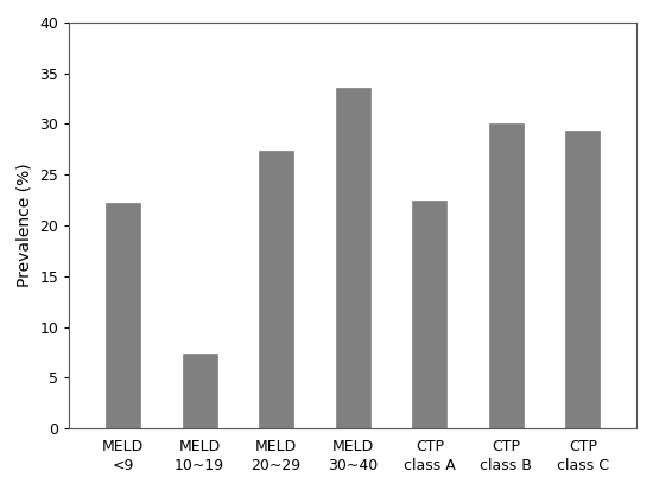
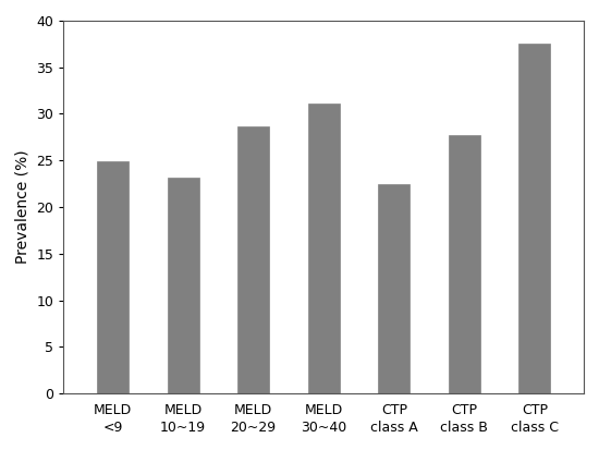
MELD <9: 22.2 -> 24.9
MELD 10~19: 7.4 -> 23.2
MELD 20~29: 27.4 -> 28.7
MELD 30~40: 33.6 -> 31.1
CTP class B: 30.0 -> 27.7
CTP class C: 29.4 -> 37.5
